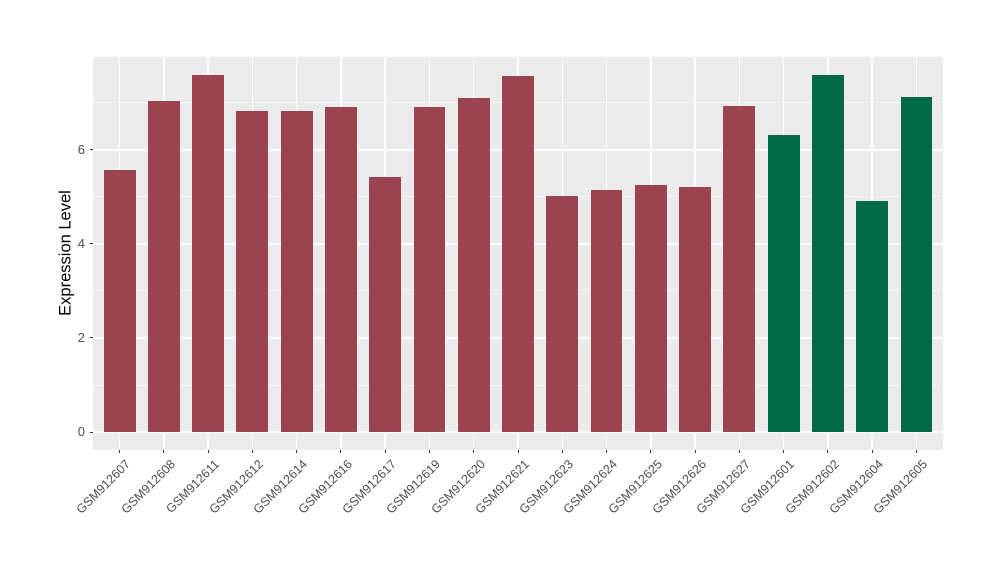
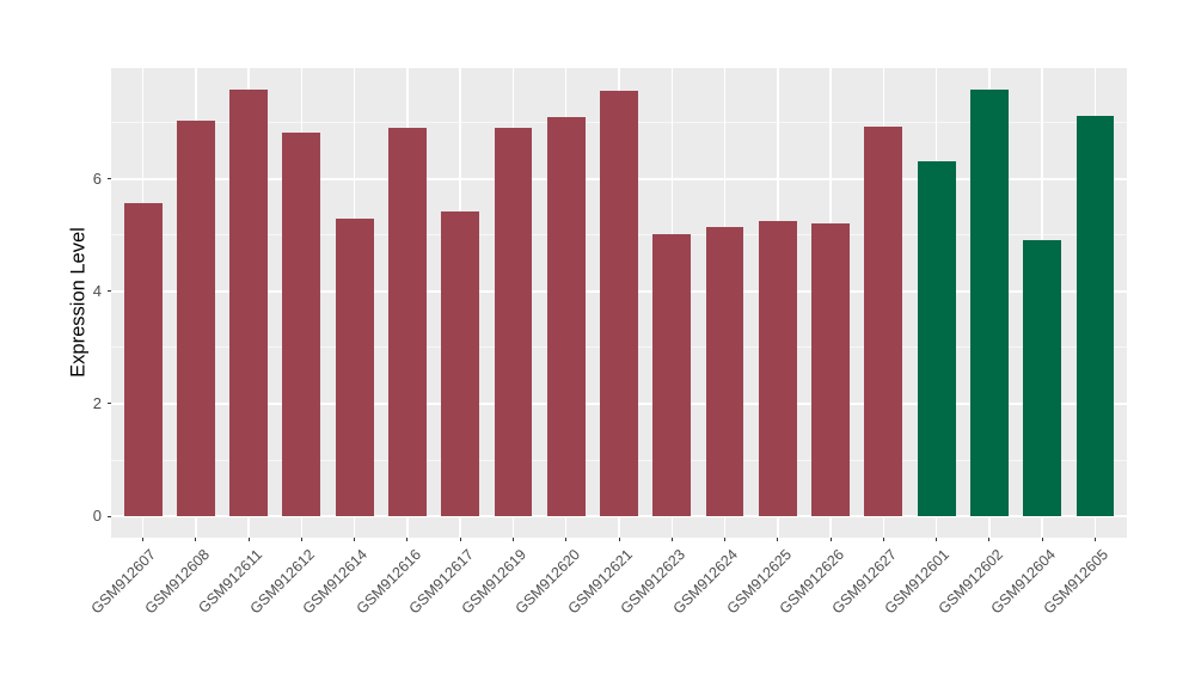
GSM912614: 6.8 -> 5.3
